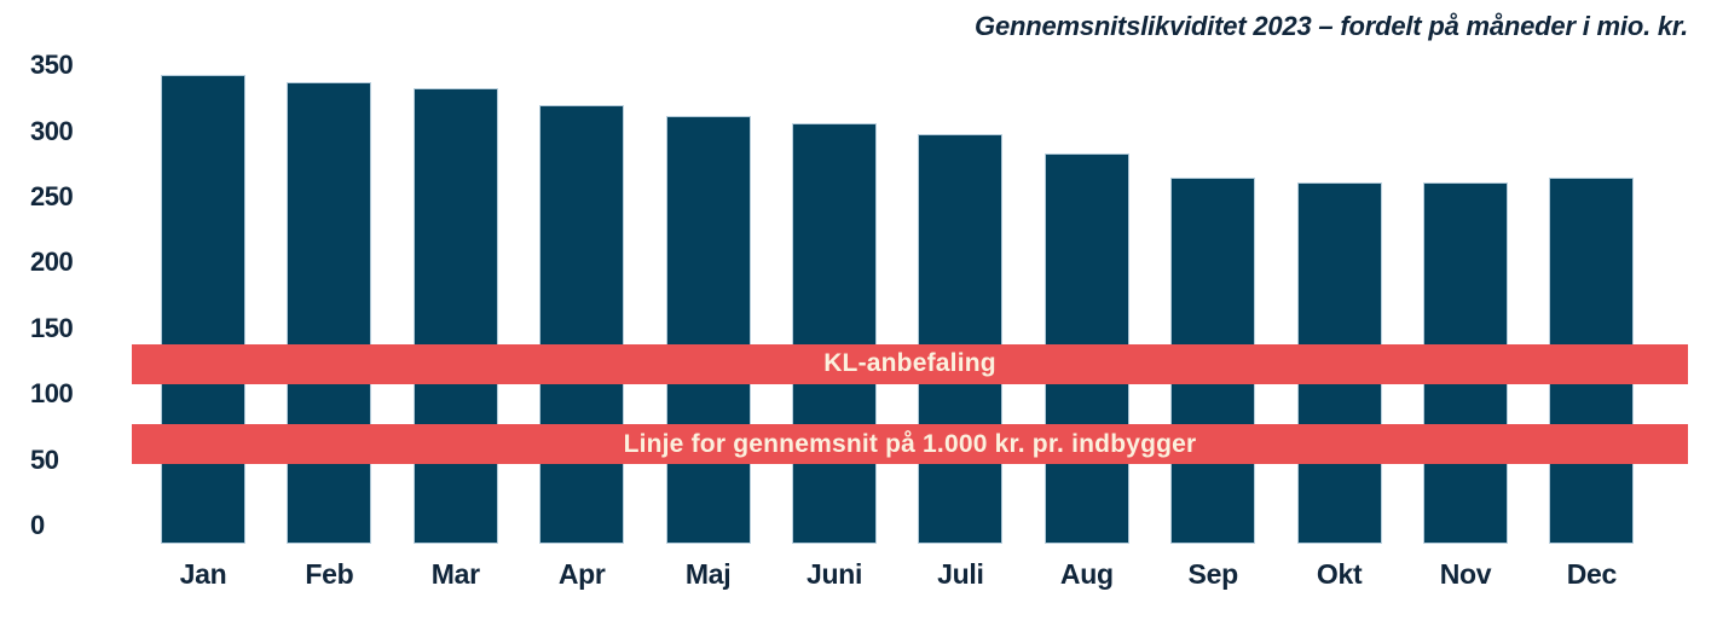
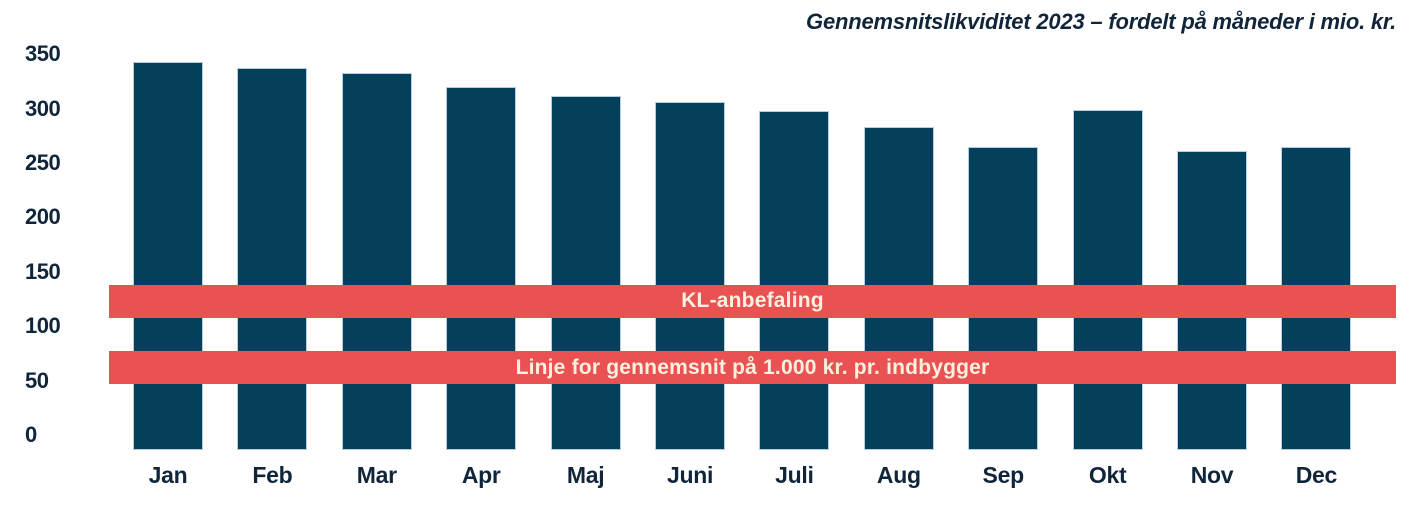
Okt: 261 -> 299
